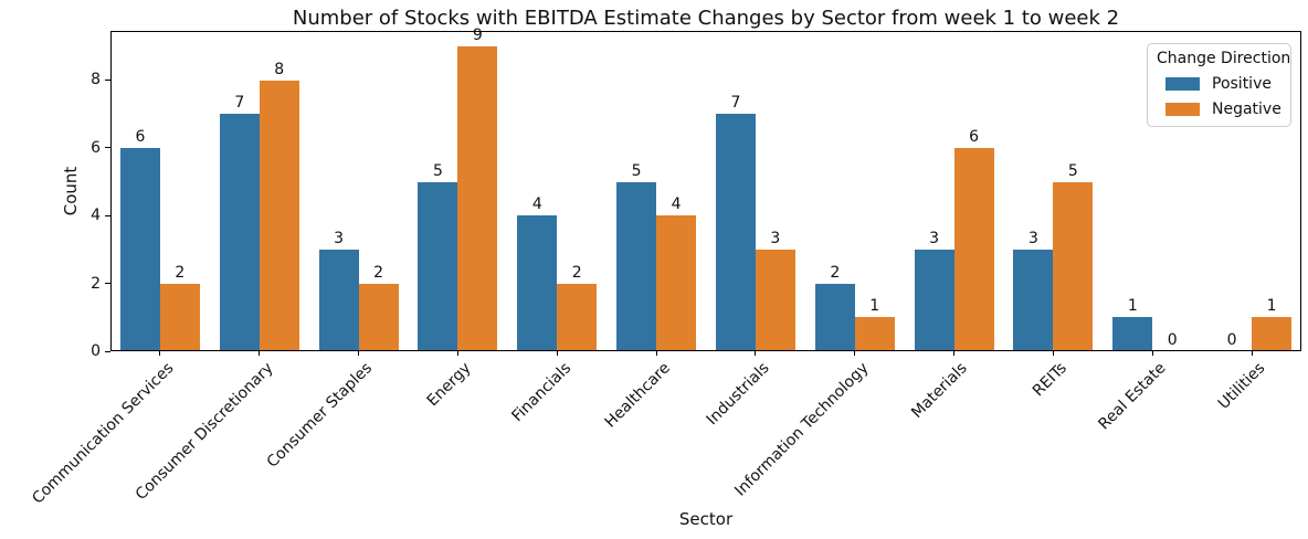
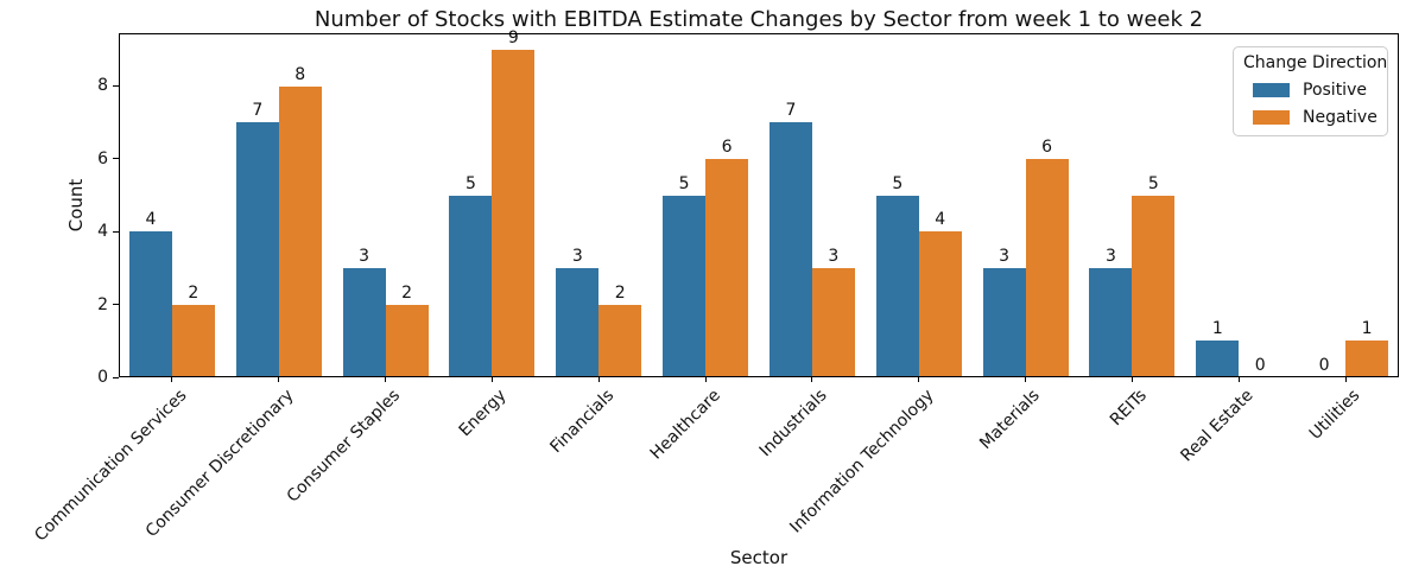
Positive/Communication Services: 6 -> 4
Positive/Financials: 4 -> 3
Negative/Healthcare: 4 -> 6
Positive/Information Technology: 2 -> 5
Negative/Information Technology: 1 -> 4
